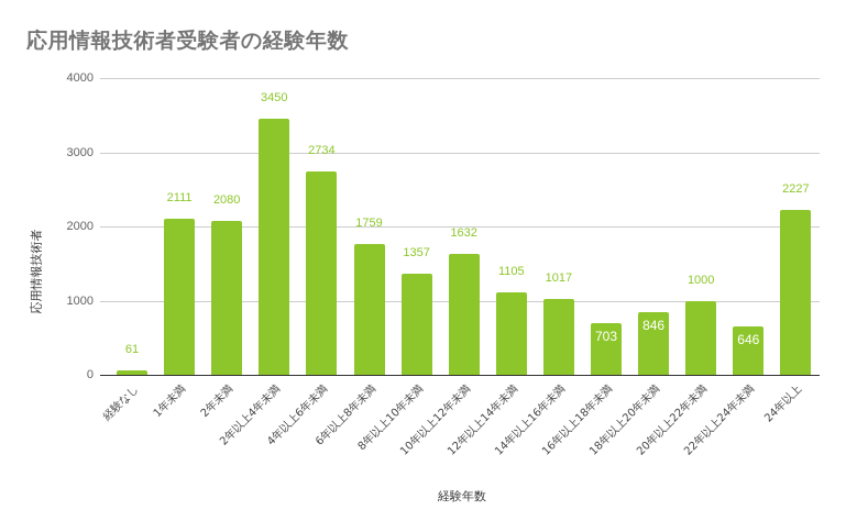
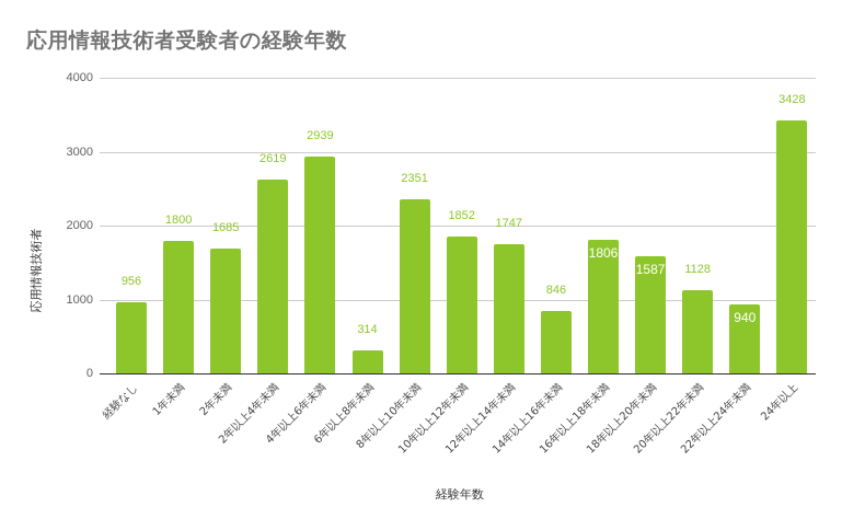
経験なし: 61 -> 956
1年未満: 2111 -> 1800
2年未満: 2080 -> 1685
2年以上4年未満: 3450 -> 2619
4年以上6年未満: 2734 -> 2939
6年以上8年未満: 1759 -> 314
8年以上10年未満: 1357 -> 2351
10年以上12年未満: 1632 -> 1852
12年以上14年未満: 1105 -> 1747
14年以上16年未満: 1017 -> 846
16年以上18年未満: 703 -> 1806
18年以上20年未満: 846 -> 1587
20年以上22年未満: 1000 -> 1128
22年以上24年未満: 646 -> 940
24年以上: 2227 -> 3428
